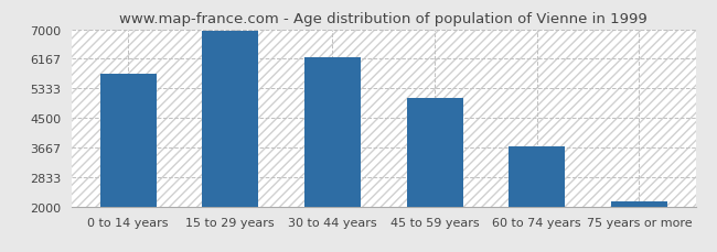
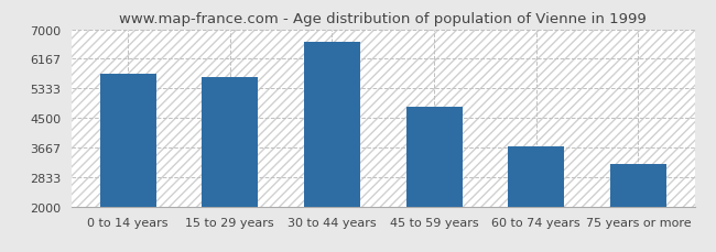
15 to 29 years: 6950 -> 5650
30 to 44 years: 6200 -> 6650
45 to 59 years: 5050 -> 4800
75 years or more: 2150 -> 3200
